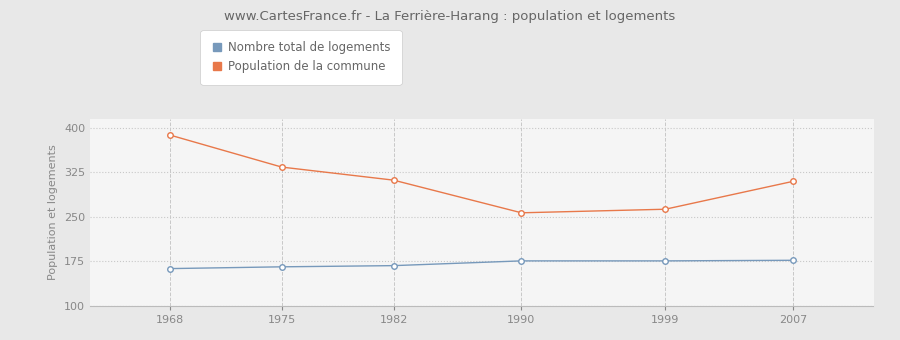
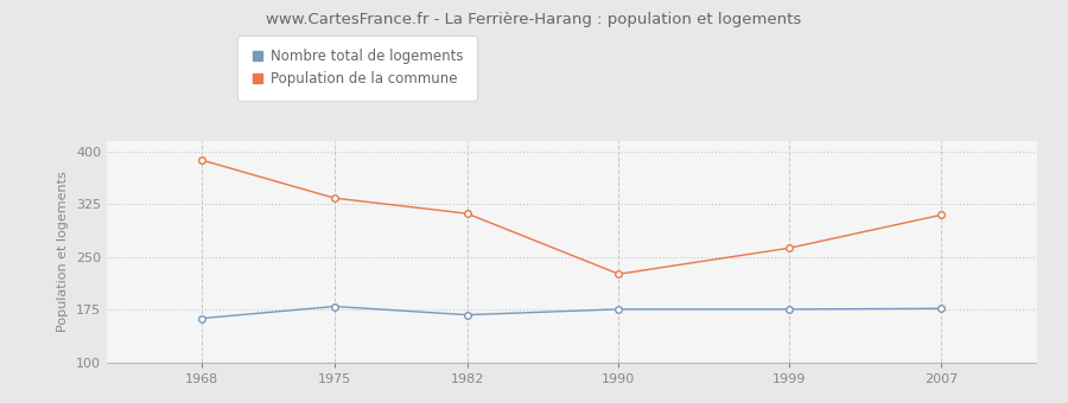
Nombre total de logements/1975: 166 -> 180
Population de la commune/1990: 257 -> 226
